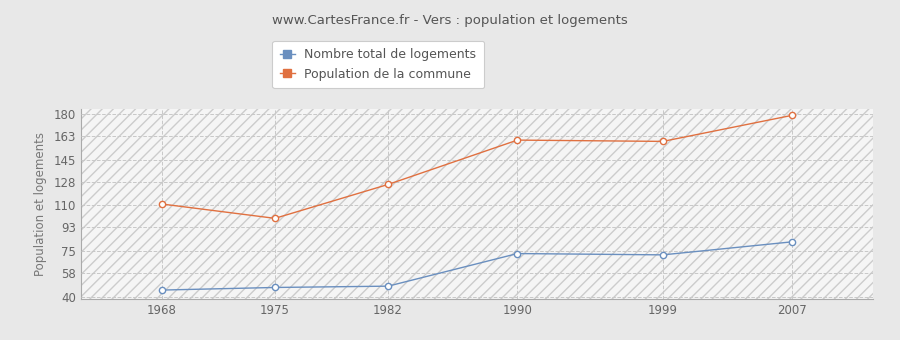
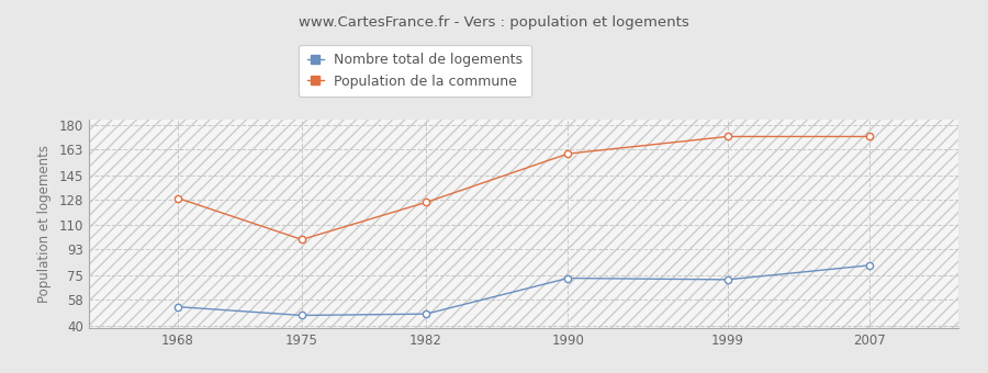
Nombre total de logements/1968: 45 -> 53
Population de la commune/1968: 111 -> 129
Population de la commune/1999: 159 -> 172
Population de la commune/2007: 179 -> 172
